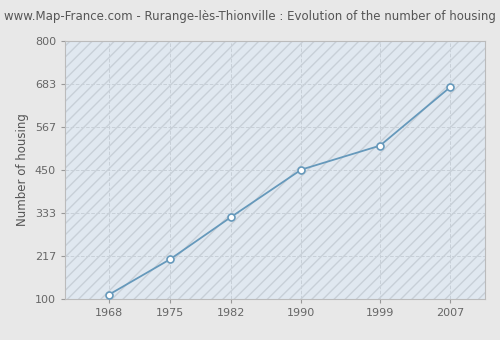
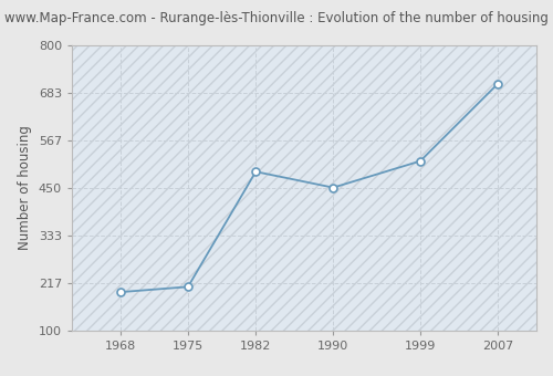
1968: 112 -> 195
1982: 323 -> 490
2007: 674 -> 705
